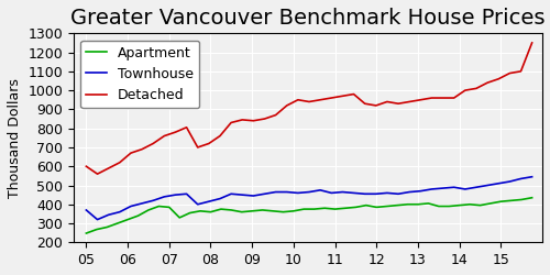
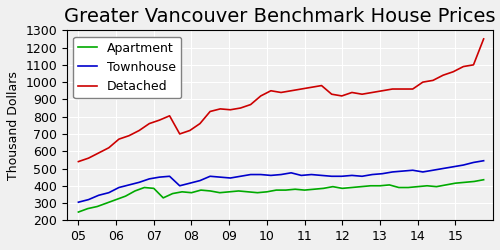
Townhouse/05: 370 -> 300
Detached/05: 600 -> 540
